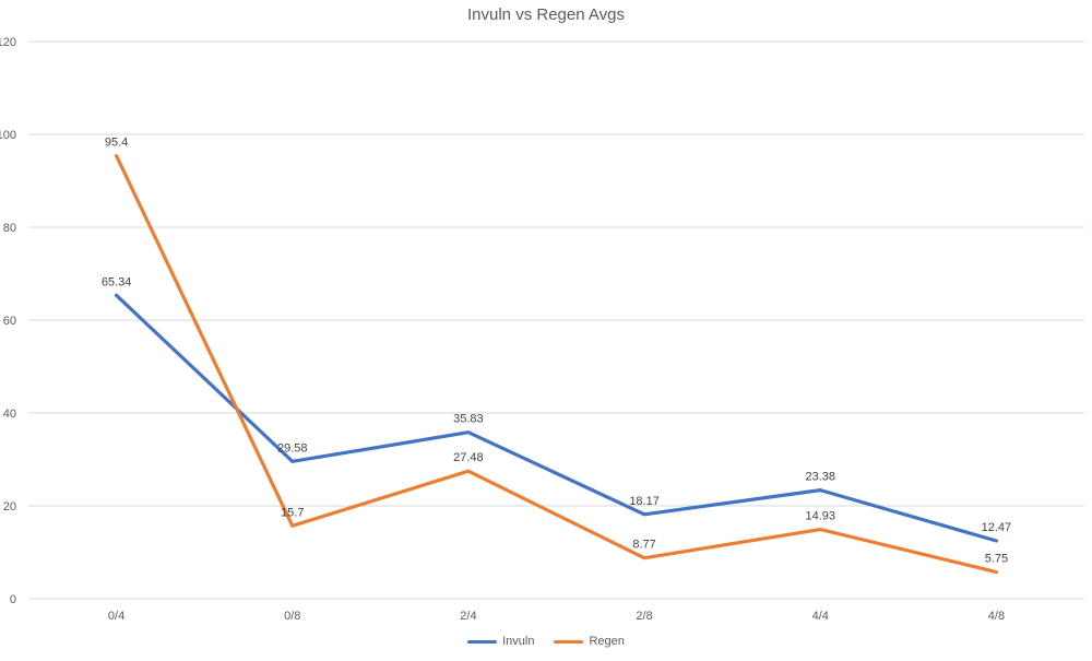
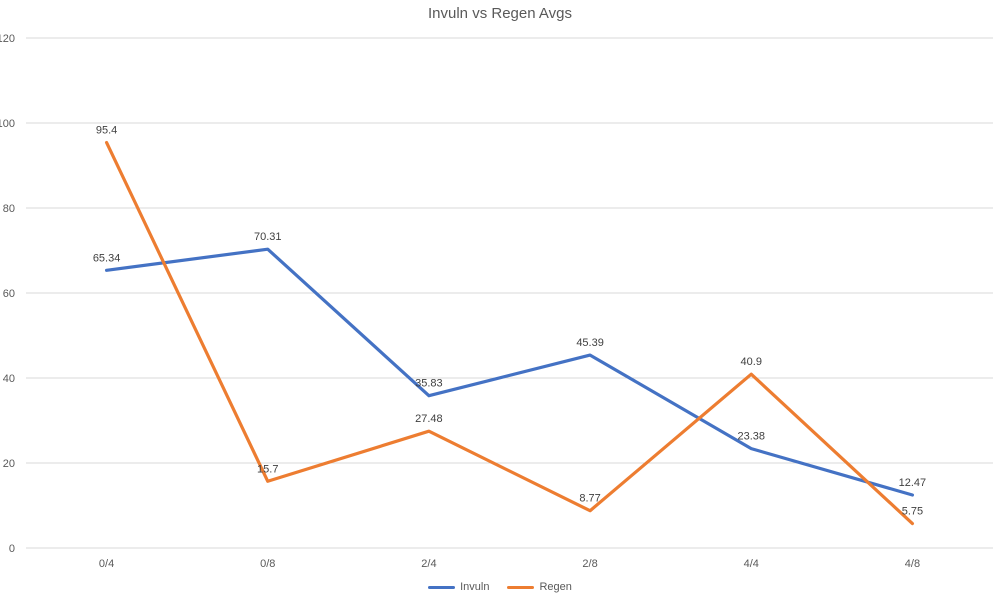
Invuln/0/8: 29.58 -> 70.31
Invuln/2/8: 18.17 -> 45.39
Regen/4/4: 14.93 -> 40.9
